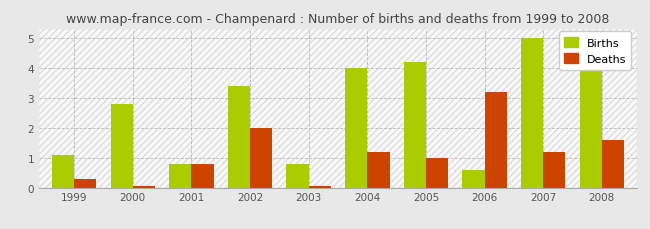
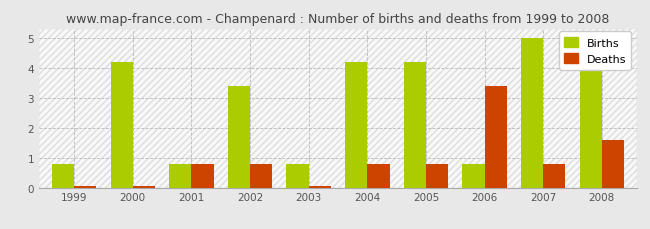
Births/1999: 1.1 -> 0.8
Deaths/1999: 0.30 -> 0.05
Births/2000: 2.8 -> 4.2
Deaths/2002: 2.00 -> 0.80
Births/2004: 4.0 -> 4.2
Deaths/2004: 1.20 -> 0.80
Deaths/2005: 1.00 -> 0.80
Births/2006: 0.6 -> 0.8
Deaths/2006: 3.20 -> 3.40
Deaths/2007: 1.20 -> 0.80
